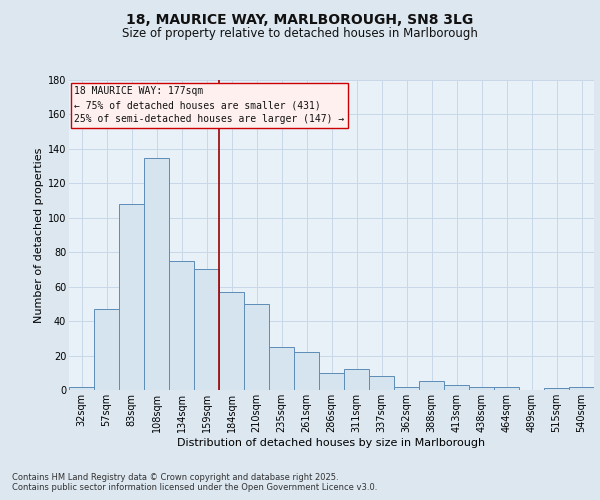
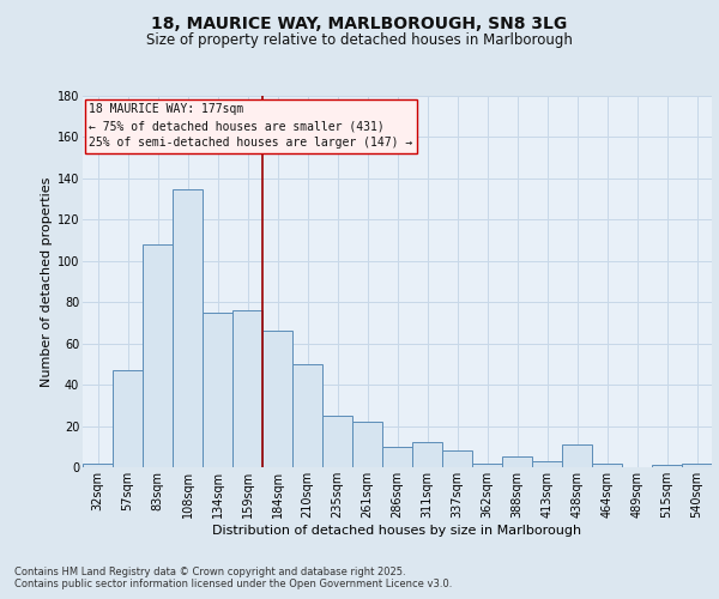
159sqm: 70 -> 76
184sqm: 57 -> 66
438sqm: 2 -> 11
